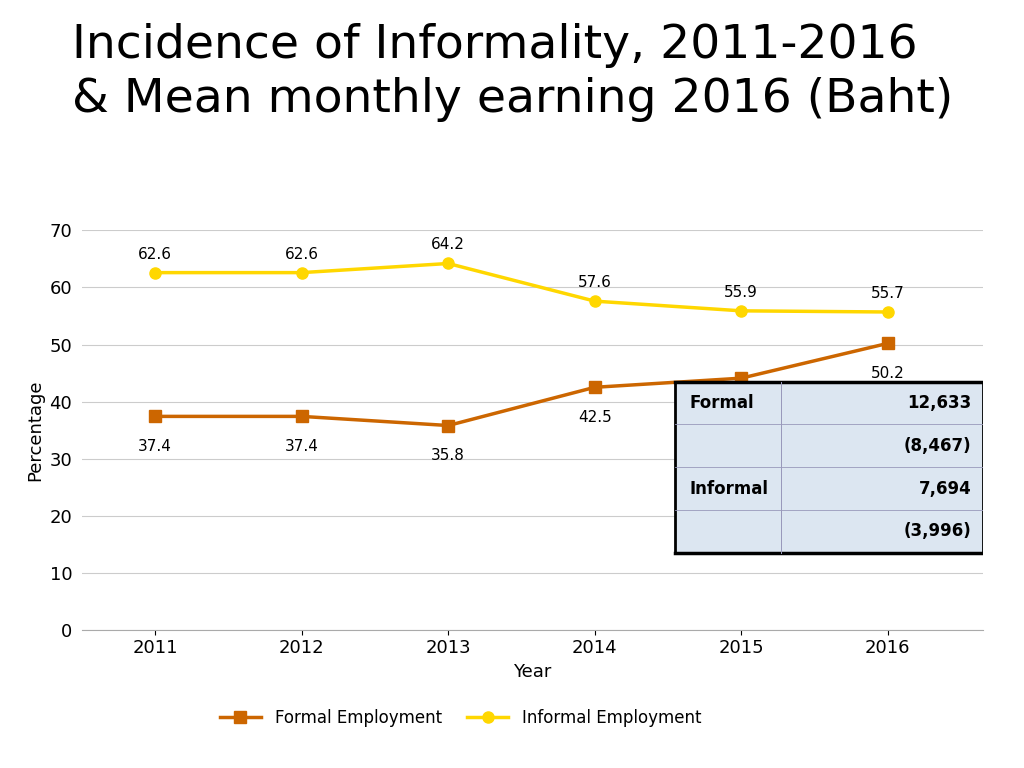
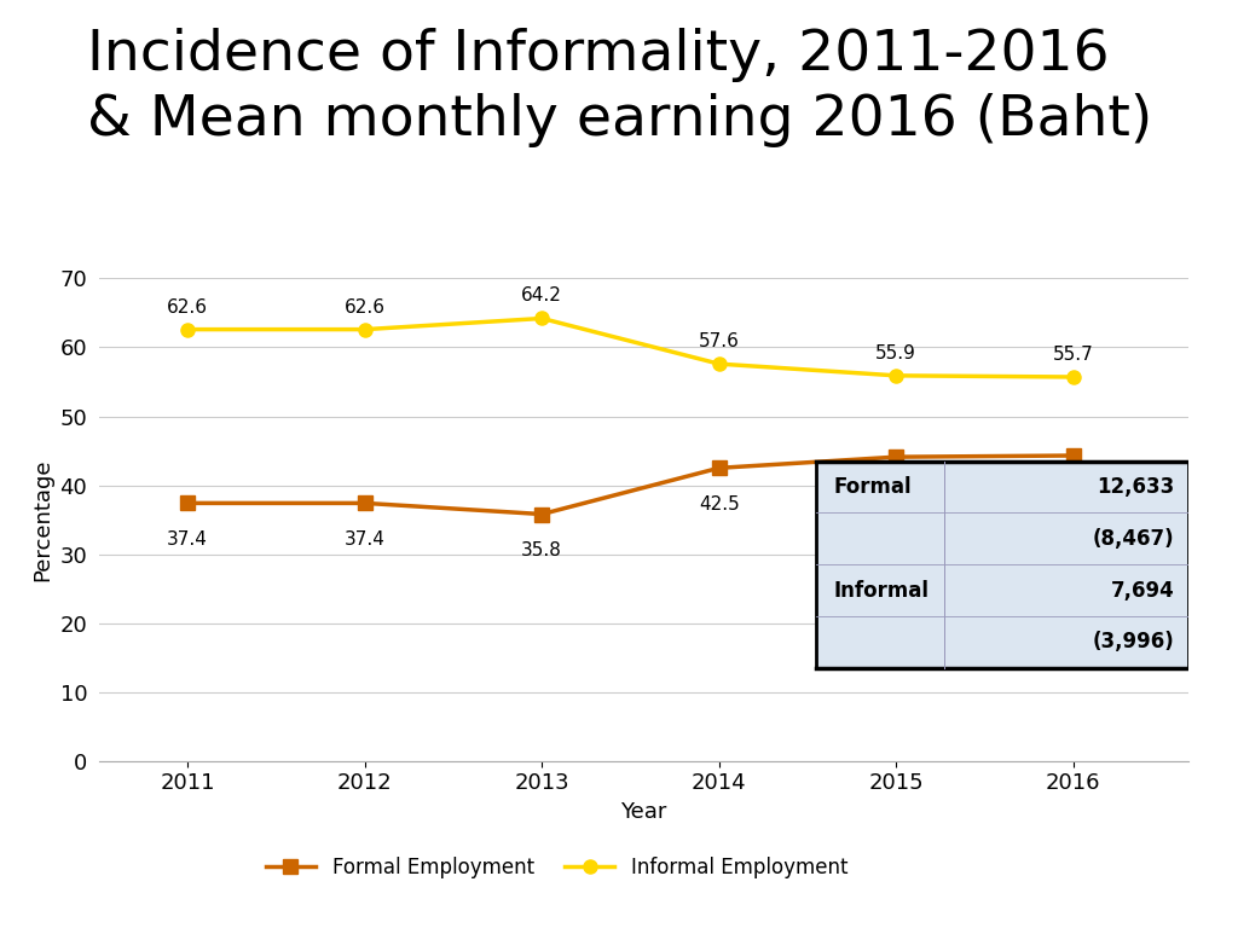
Formal Employment/2016: 50.2 -> 44.3
